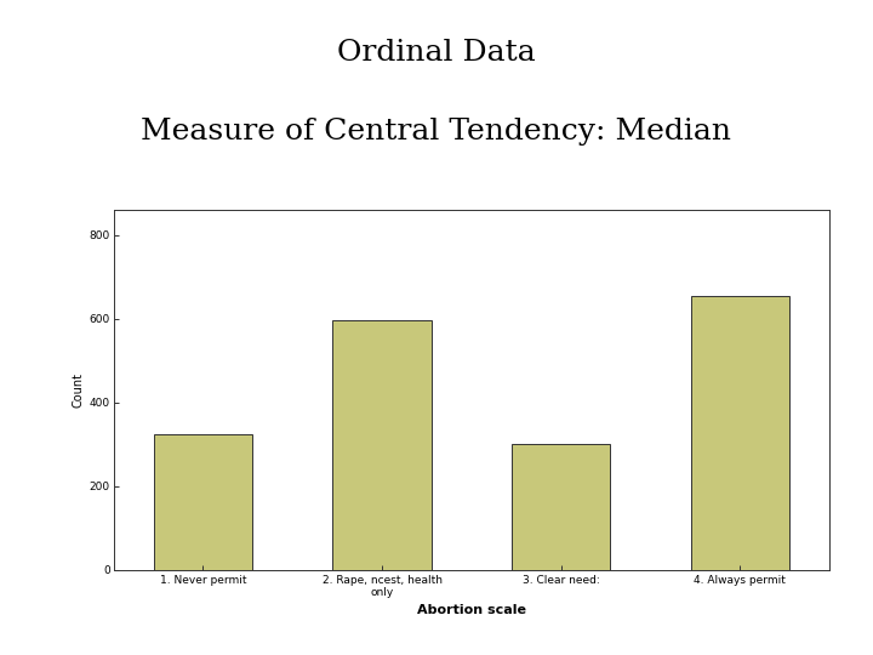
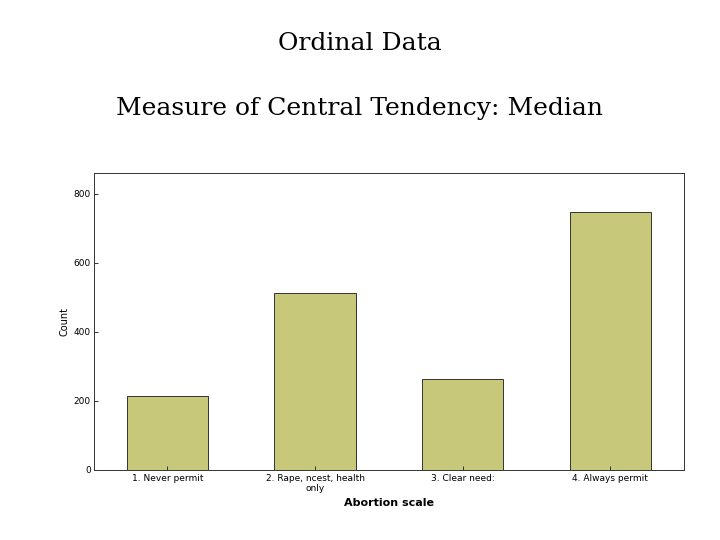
1. Never permit: 325 -> 213
2. Rape, ncest, health only: 595 -> 512
3. Clear need:: 300 -> 262
4. Always permit: 655 -> 746
